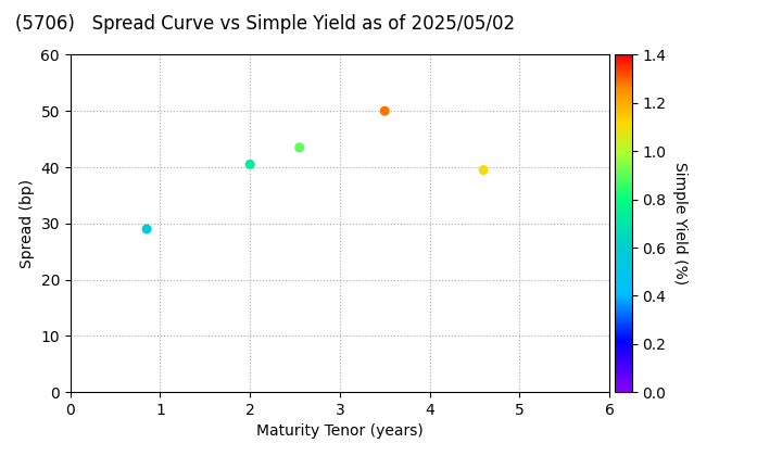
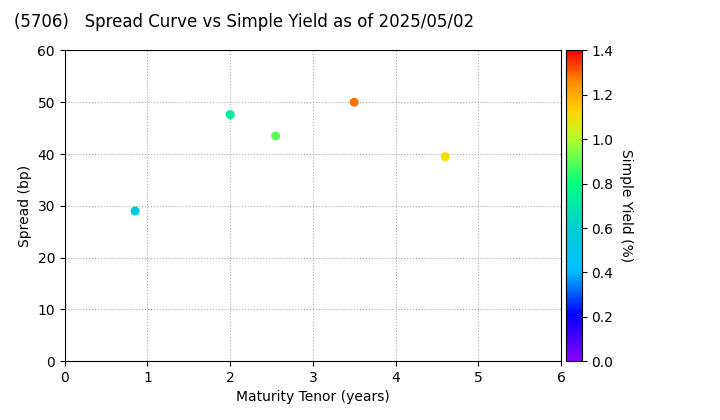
2: 40.5 -> 47.6
